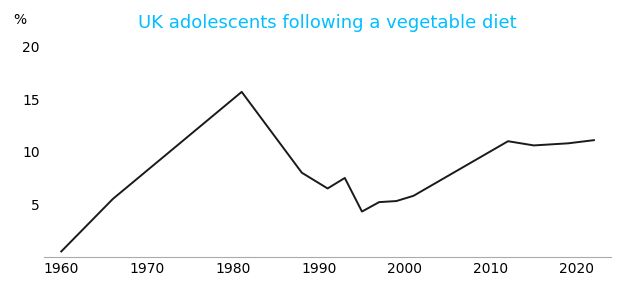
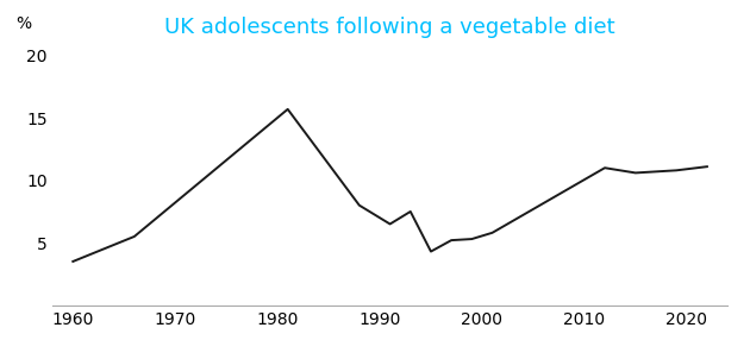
1960: 0.5 -> 3.5
